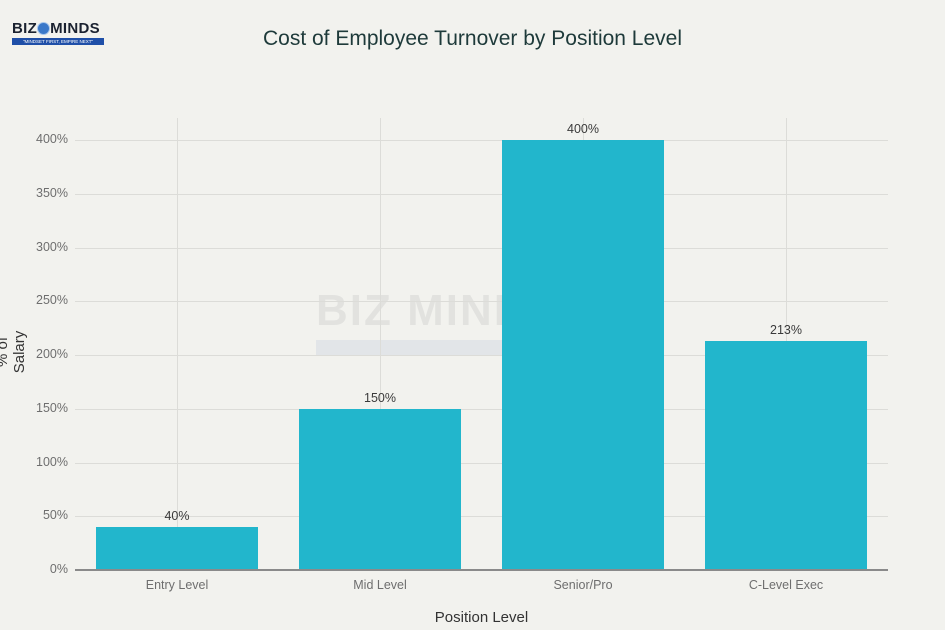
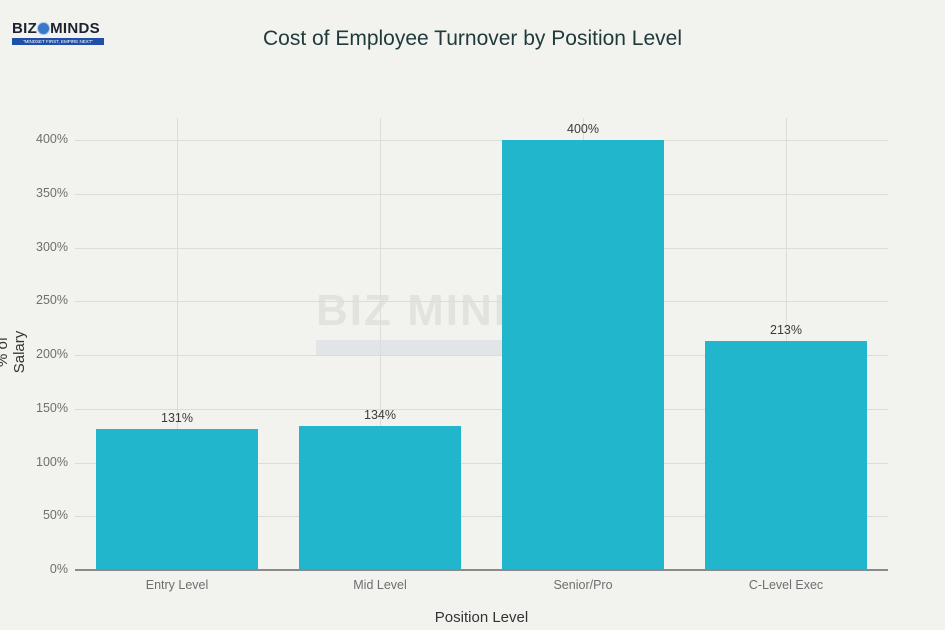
Entry Level: 40% -> 131%
Mid Level: 150% -> 134%
